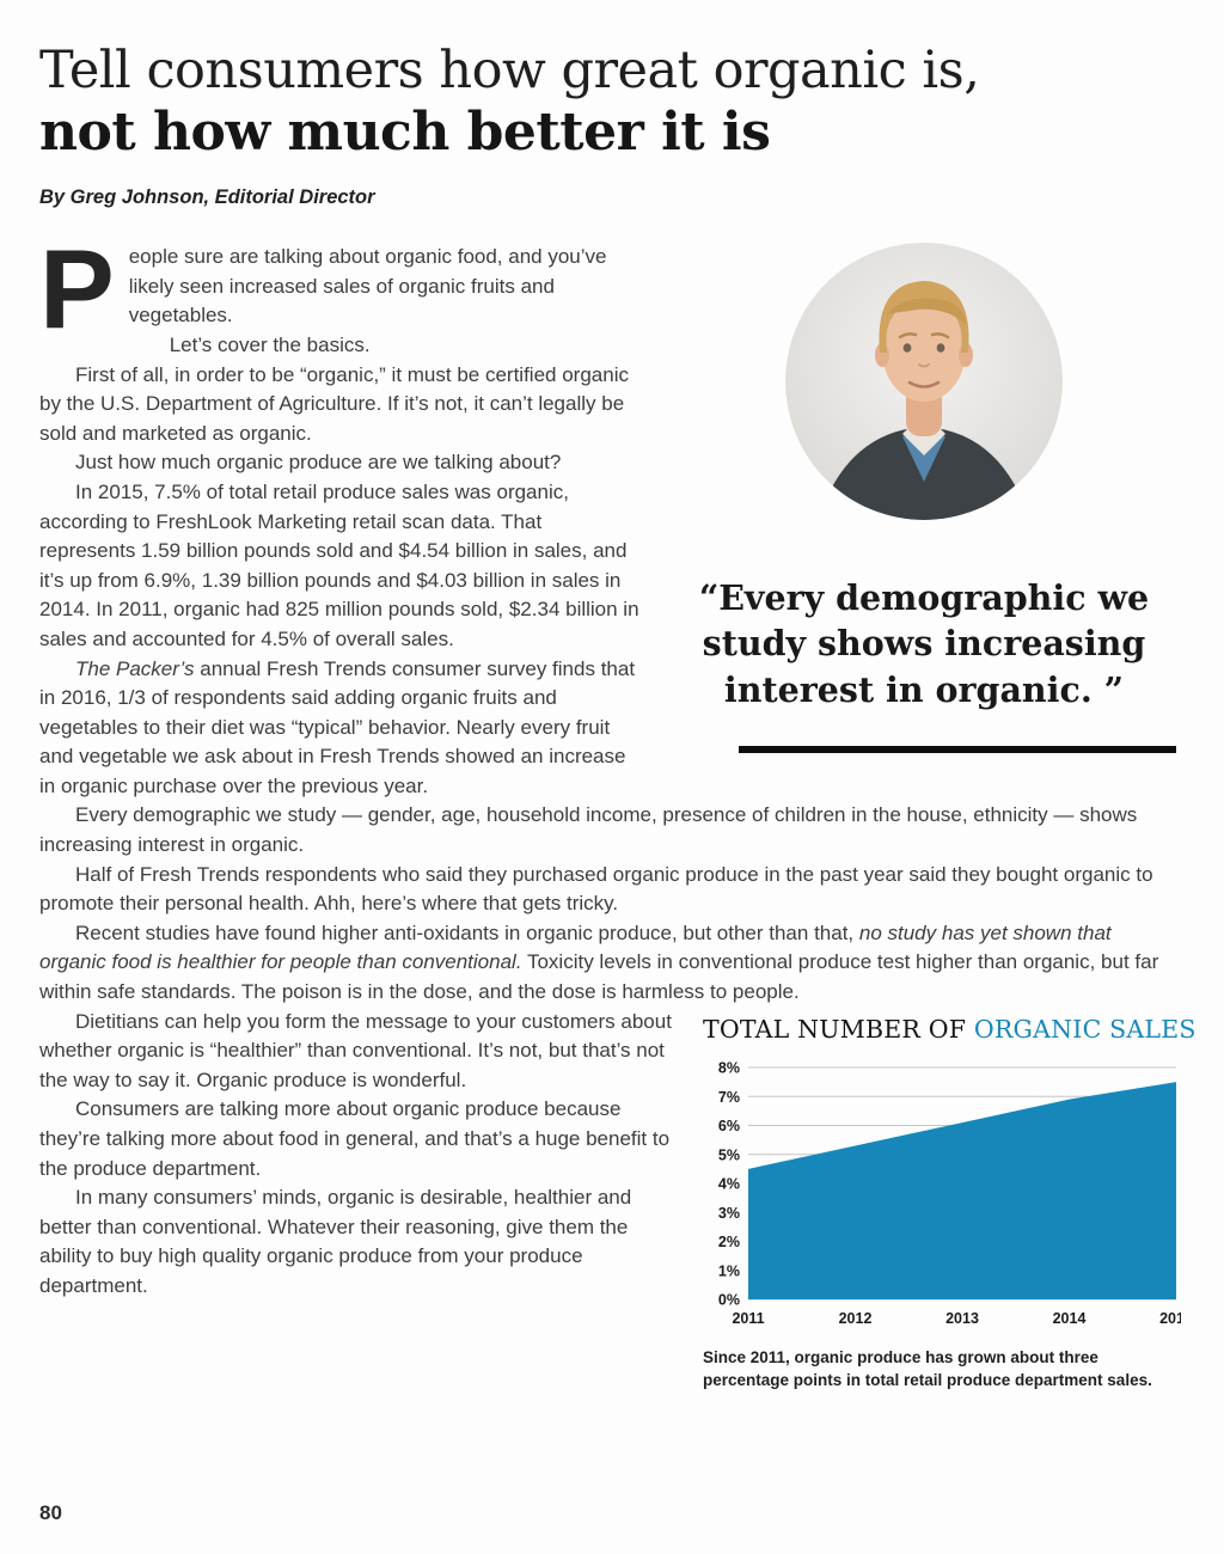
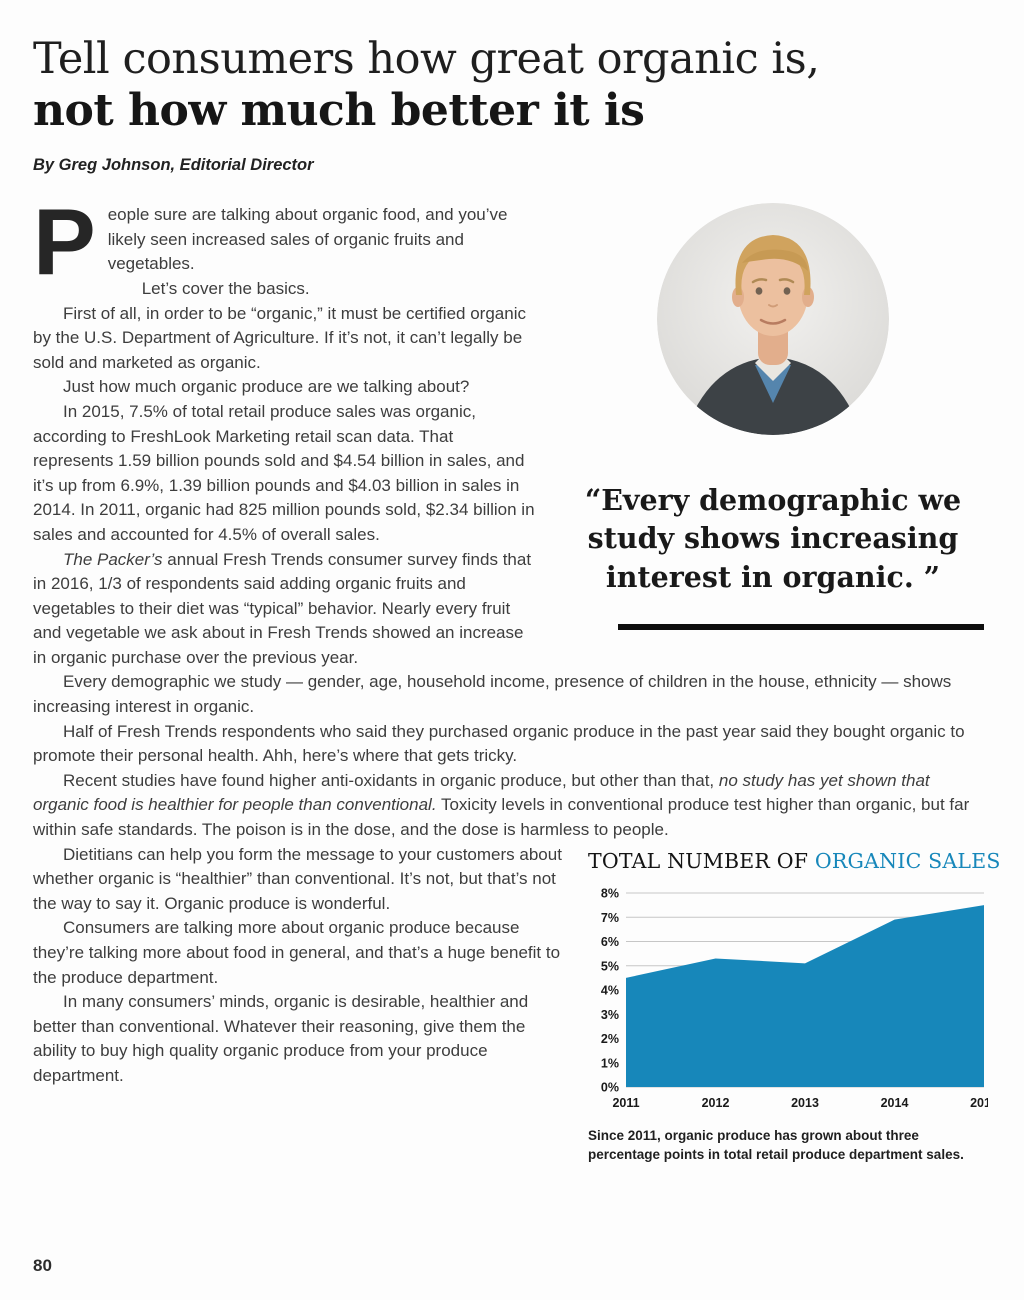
2013: 6.1% -> 5.1%
